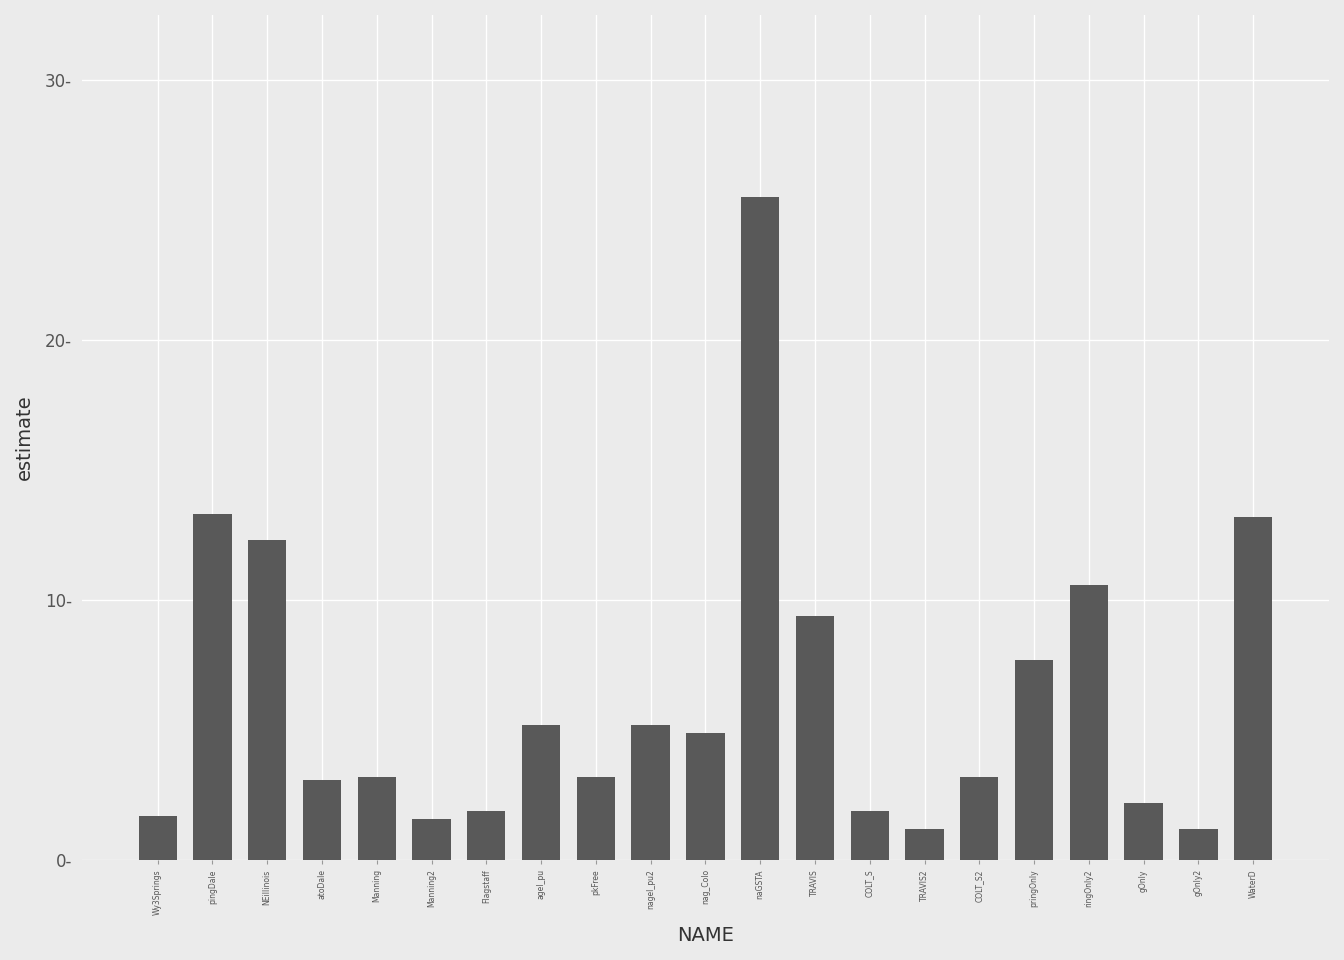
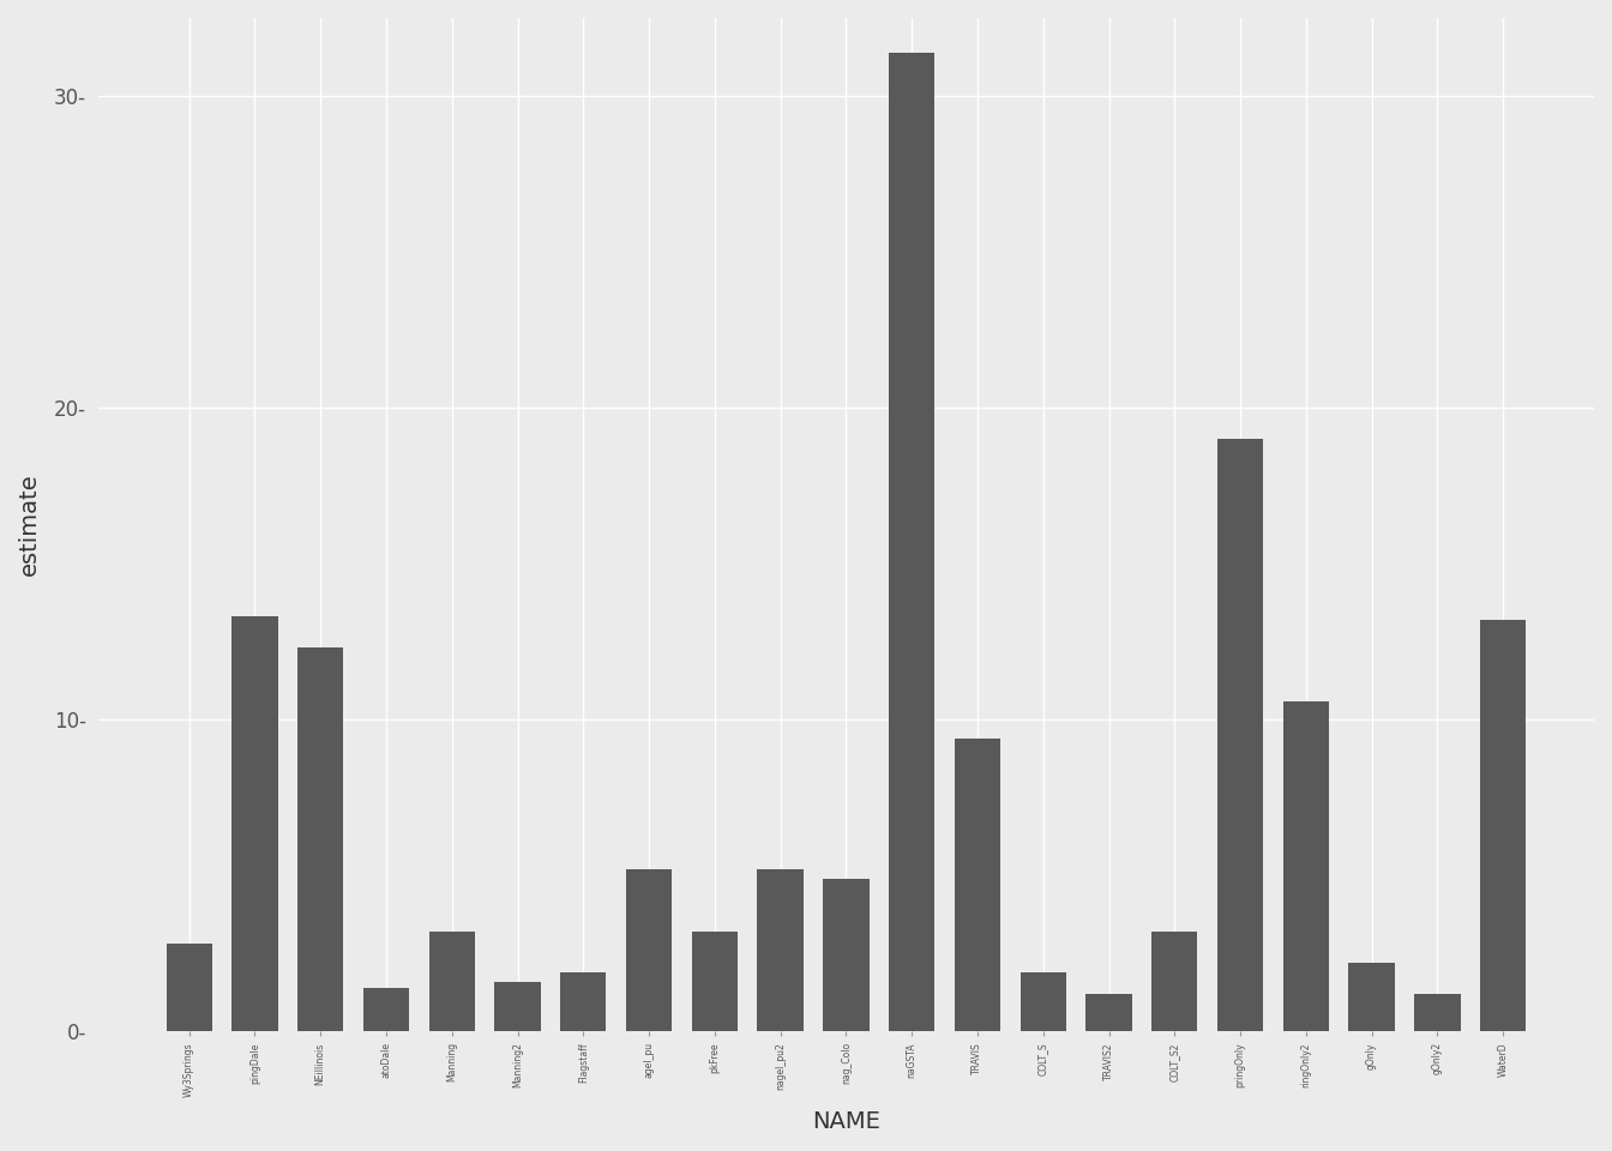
Wy3Springs: 1.7- -> 2.8-
atoDale: 3.1- -> 1.4-
naGSTA: 25.5- -> 31.4-
pringOnly: 7.7- -> 19.0-
